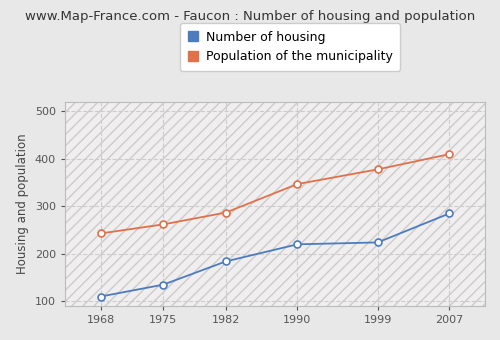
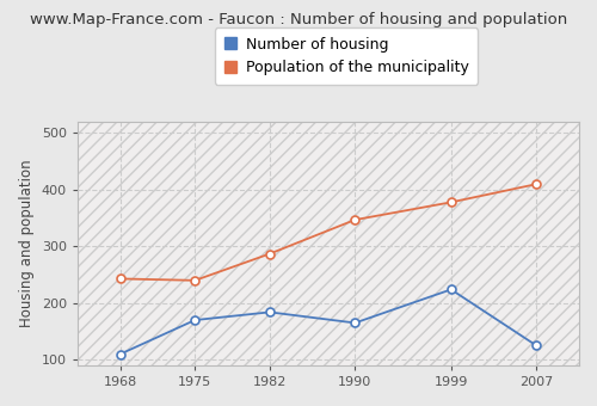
Number of housing/1975: 135 -> 170
Population of the municipality/1975: 262 -> 240
Number of housing/1990: 220 -> 165
Number of housing/2007: 285 -> 125
